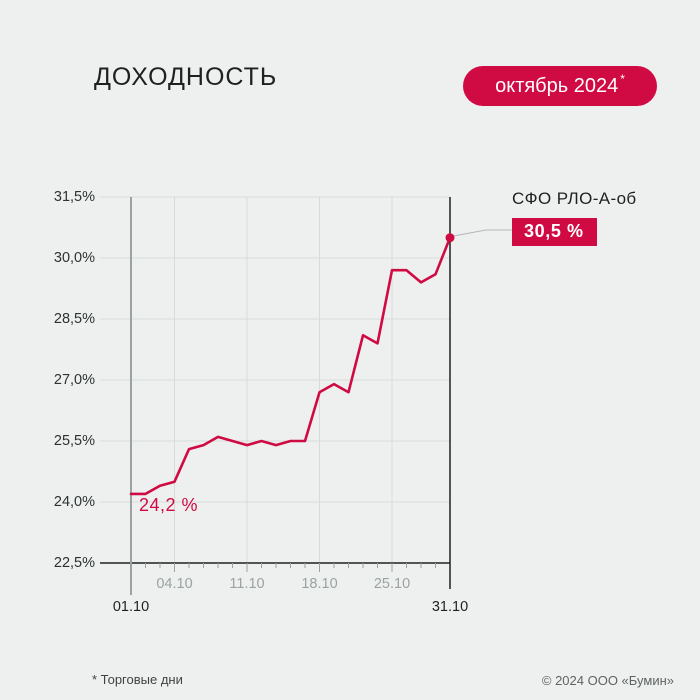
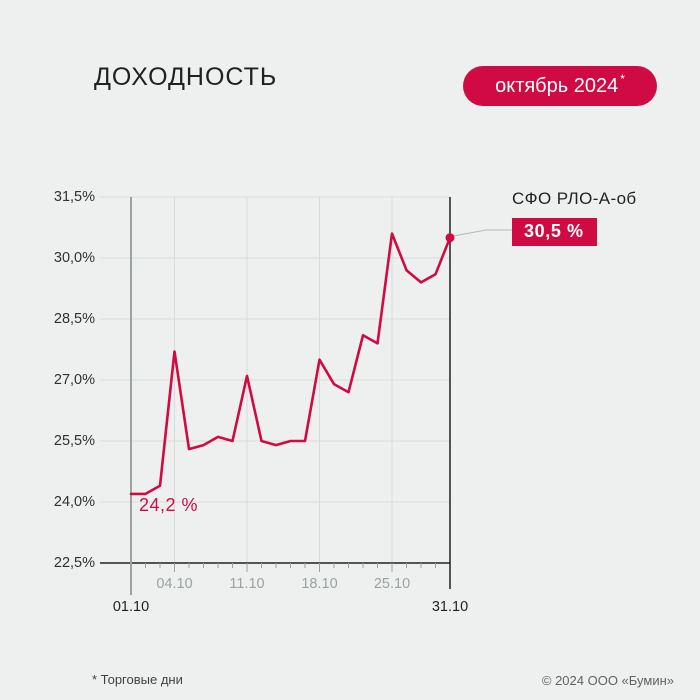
04.10: 24,5% -> 27,7%
11.10: 25,4% -> 27,1%
18.10: 26,7% -> 27,5%
25.10: 29,7% -> 30,6%
